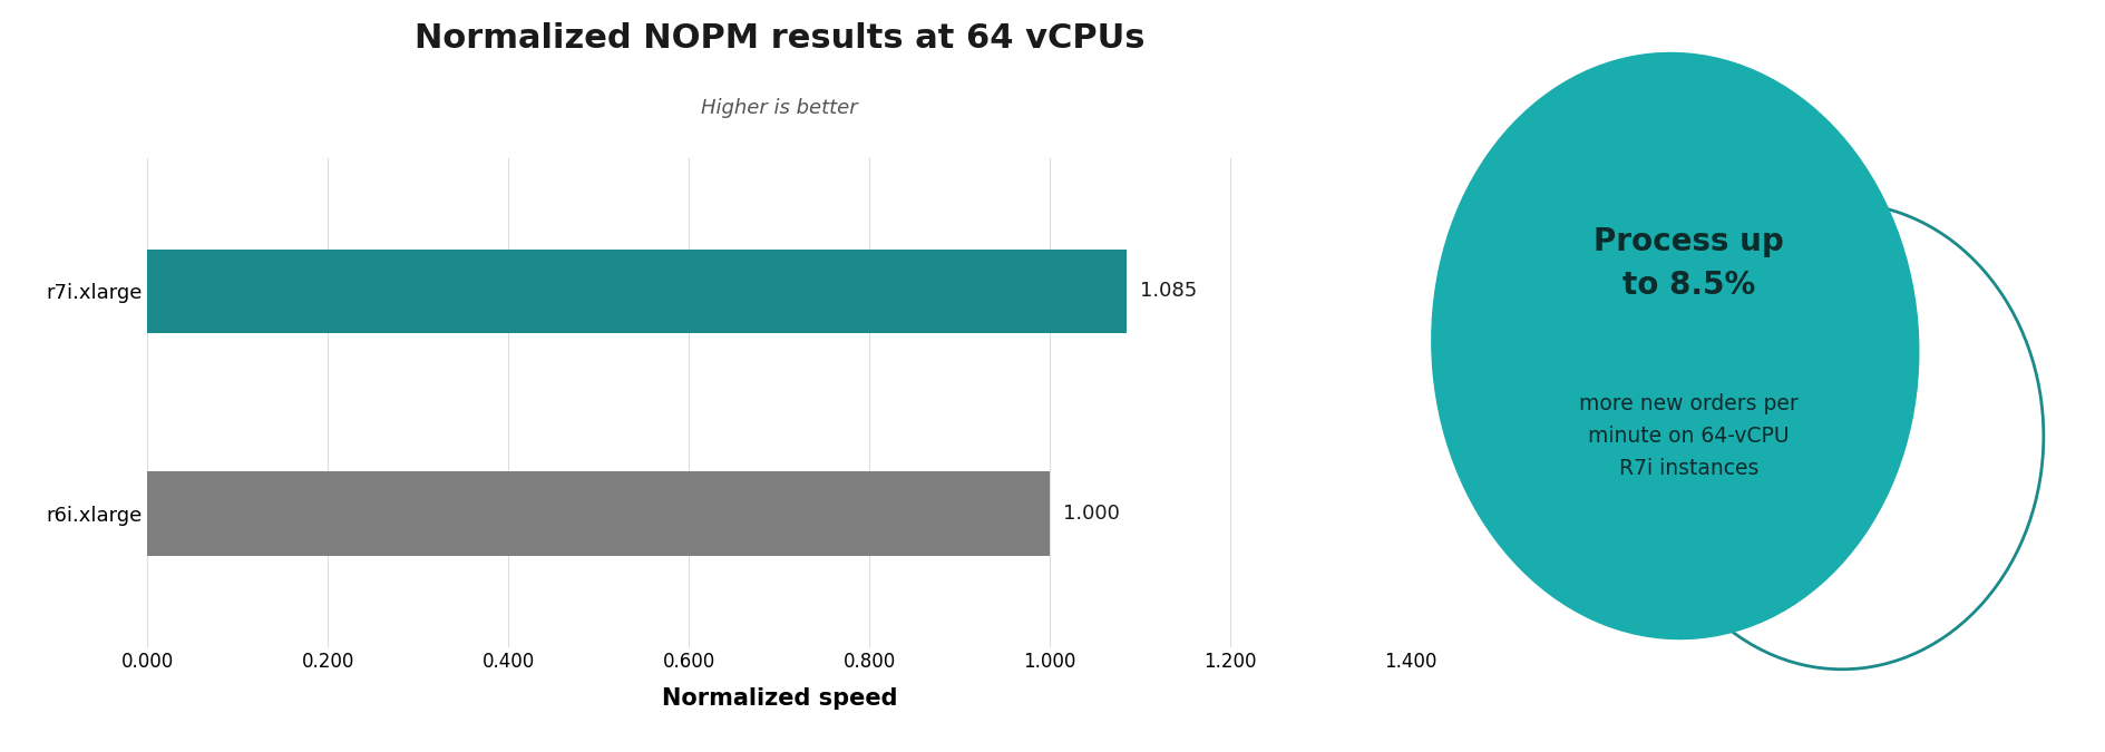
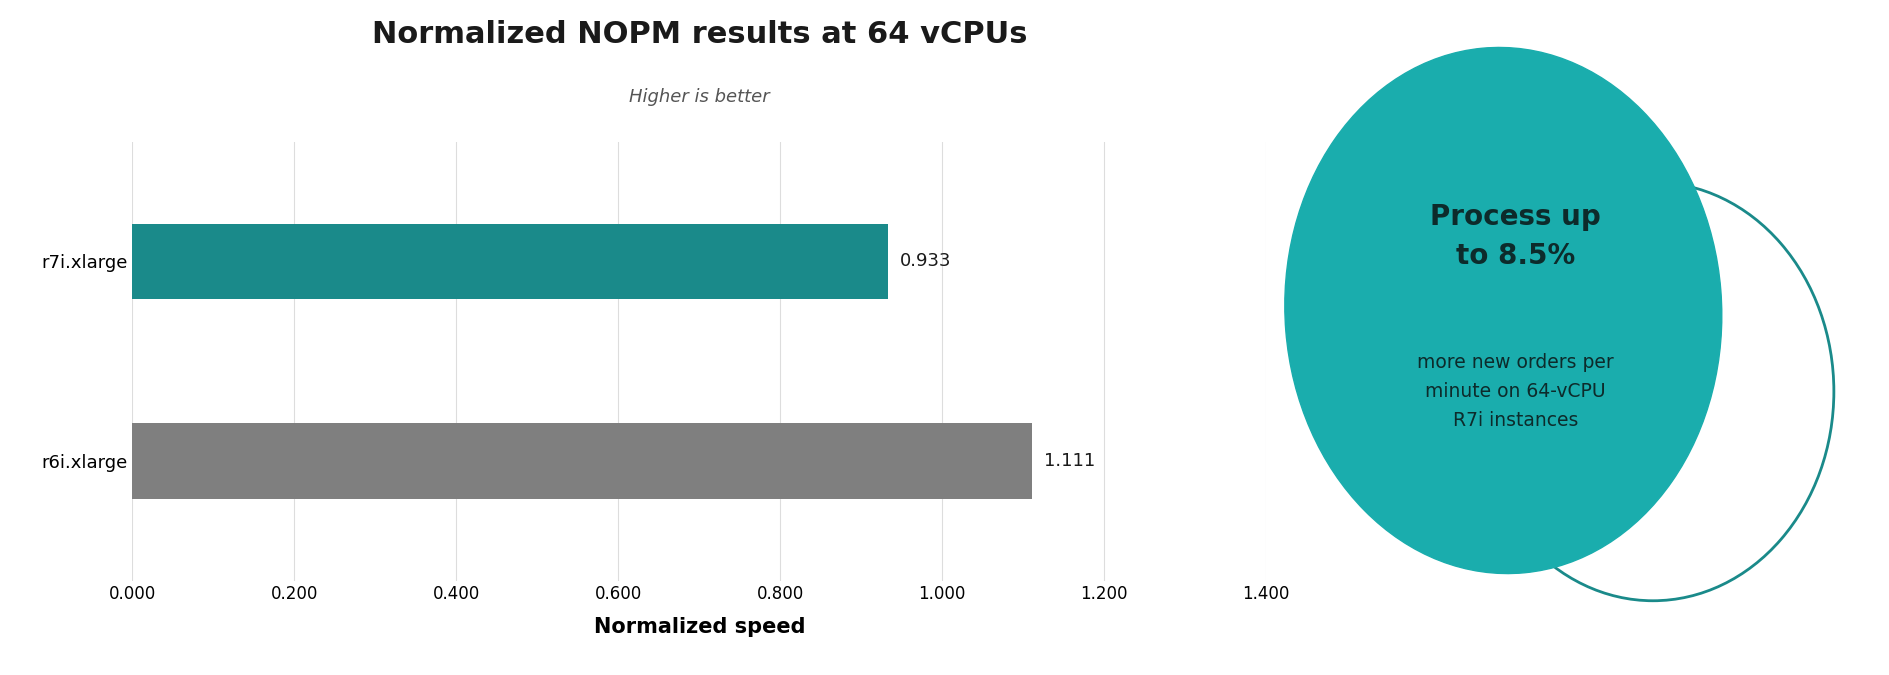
r7i.xlarge: 1.085 -> 0.933
r6i.xlarge: 1.000 -> 1.111
